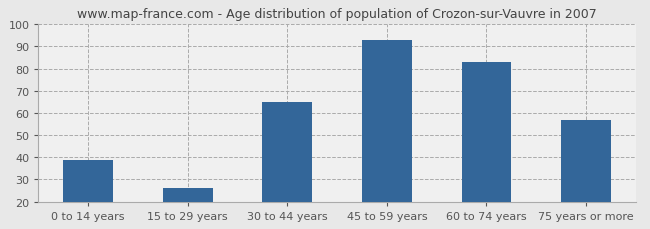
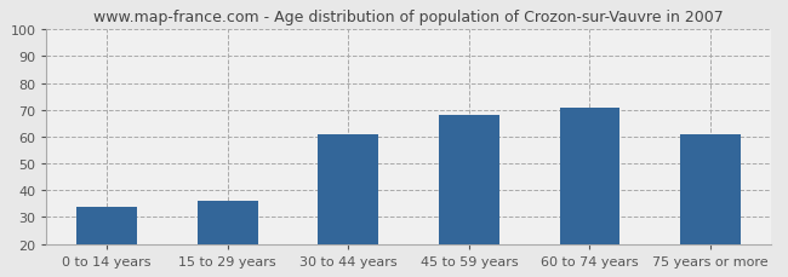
0 to 14 years: 39 -> 34
15 to 29 years: 26 -> 36
30 to 44 years: 65 -> 61
45 to 59 years: 93 -> 68
60 to 74 years: 83 -> 71
75 years or more: 57 -> 61
